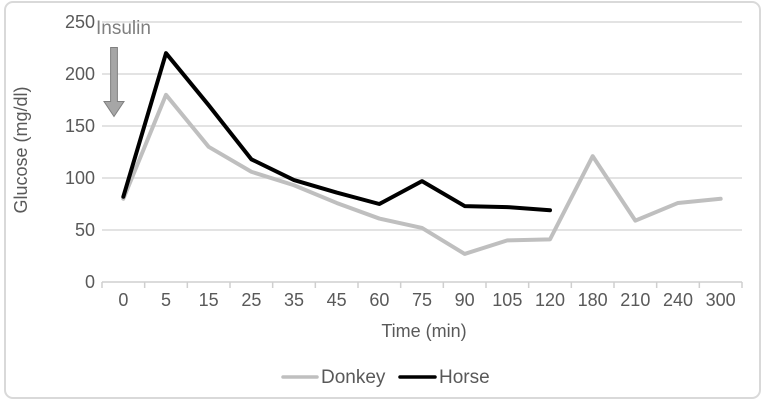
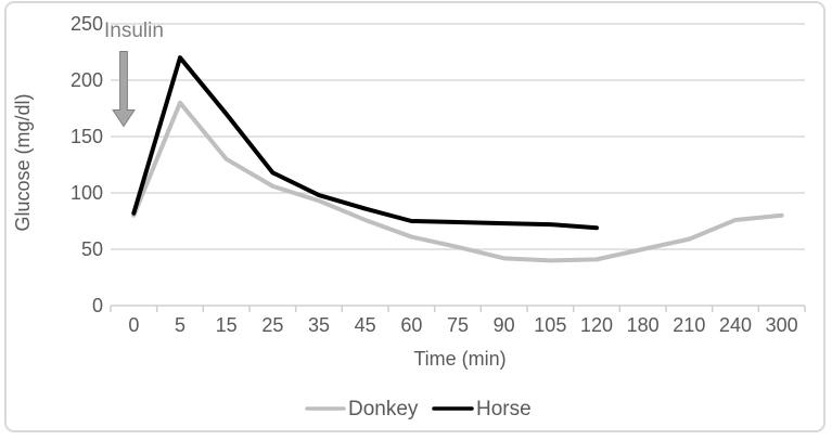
Horse/75: 97 -> 74
Donkey/90: 27 -> 42
Donkey/180: 121 -> 50
